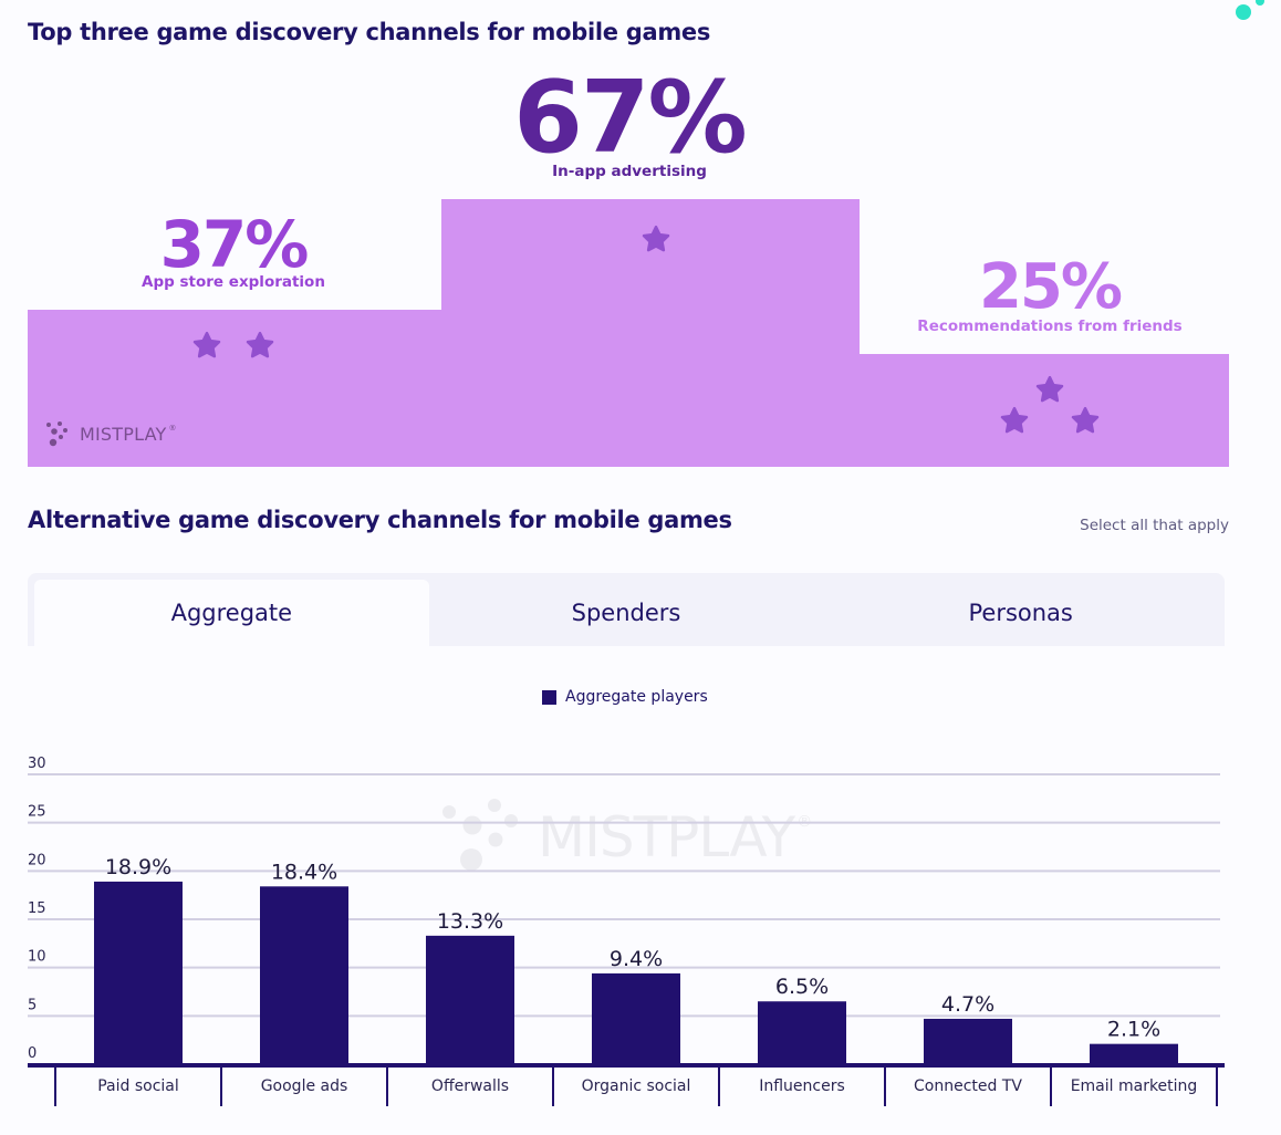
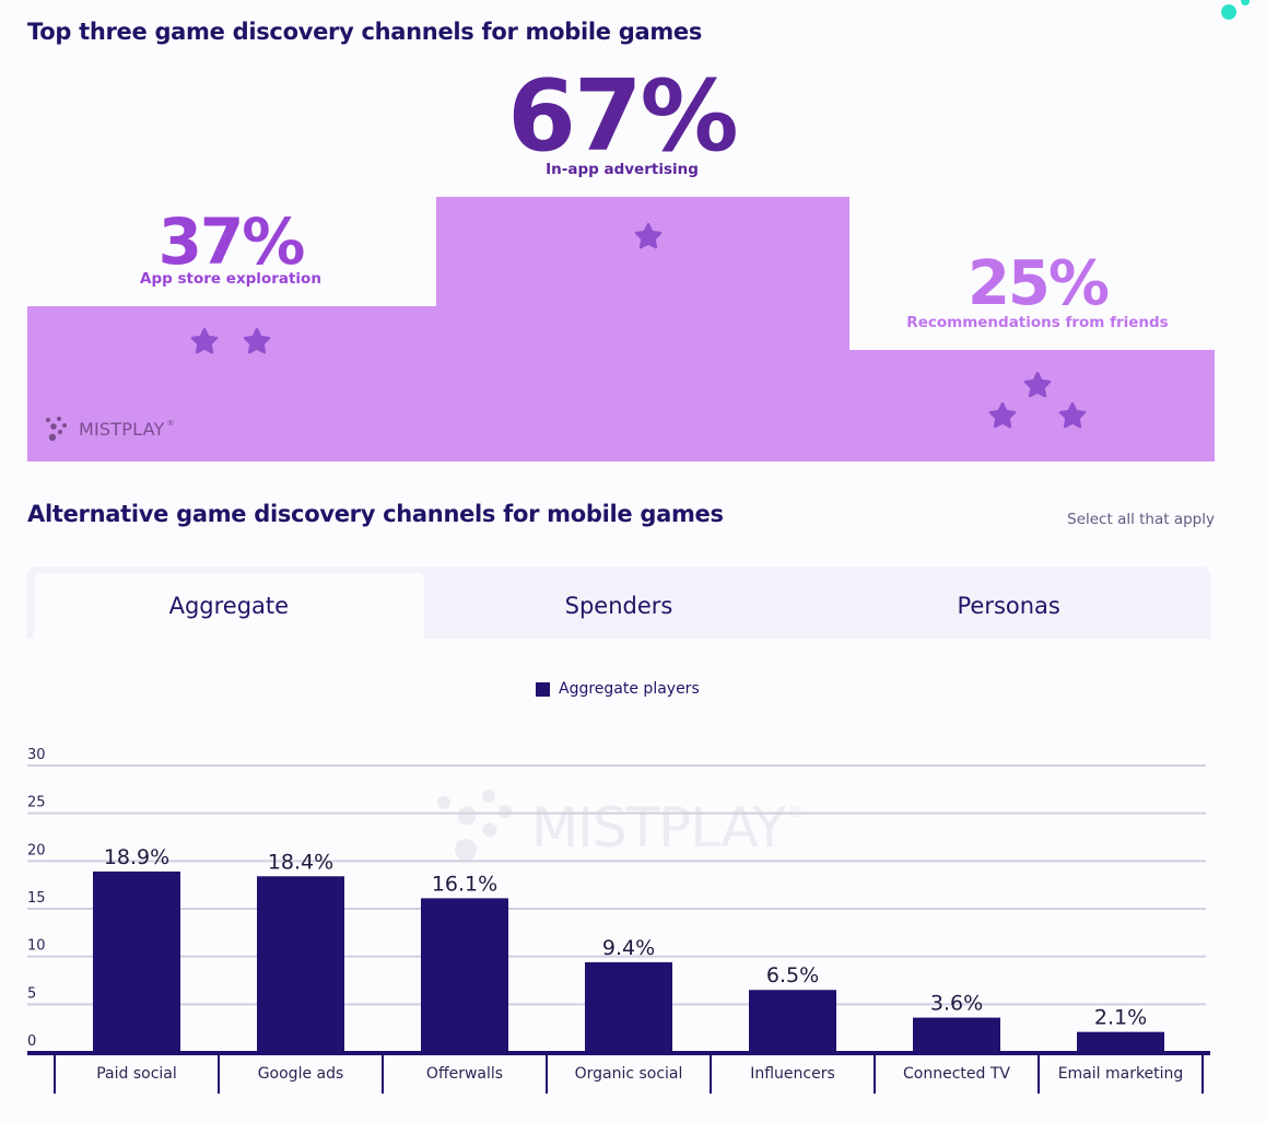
Offerwalls: 13.3% -> 16.1%
Connected TV: 4.7% -> 3.6%
